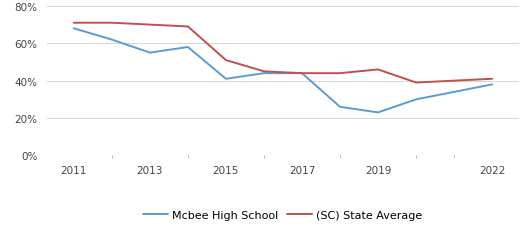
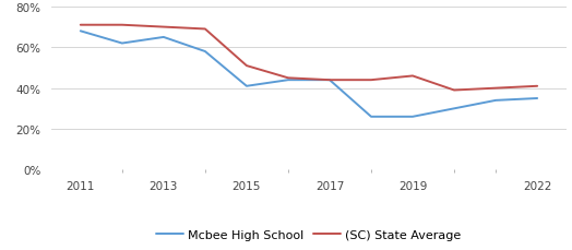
Mcbee High School/2013: 55% -> 65%
Mcbee High School/2019: 23% -> 26%
Mcbee High School/2022: 38% -> 35%
